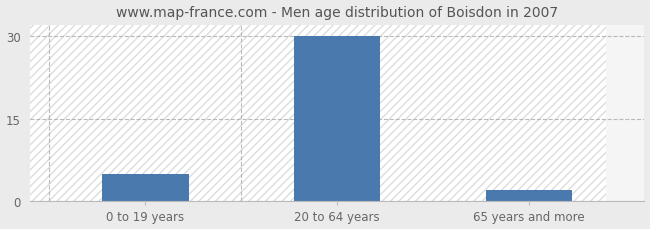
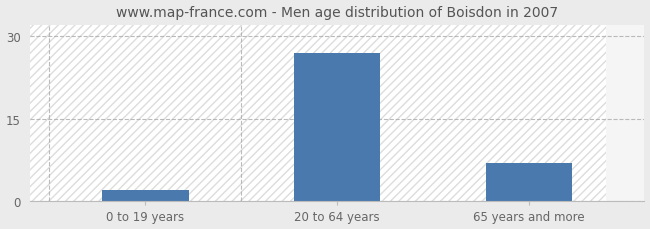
0 to 19 years: 5 -> 2
20 to 64 years: 30 -> 27
65 years and more: 2 -> 7
